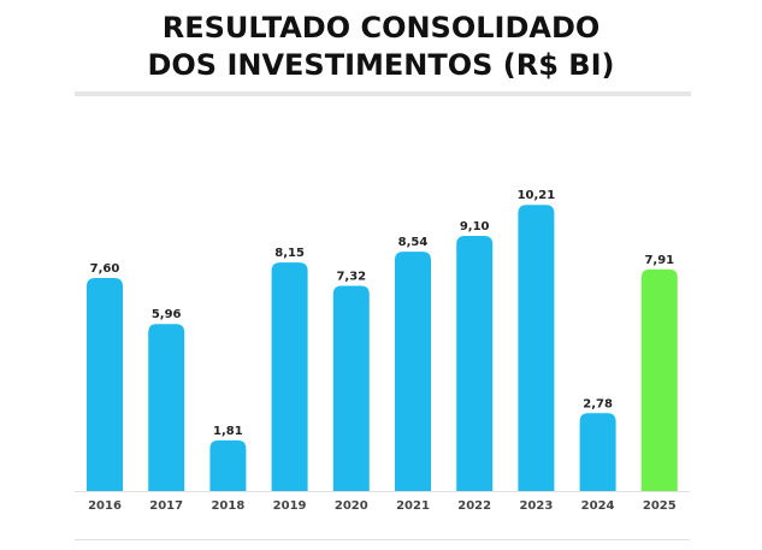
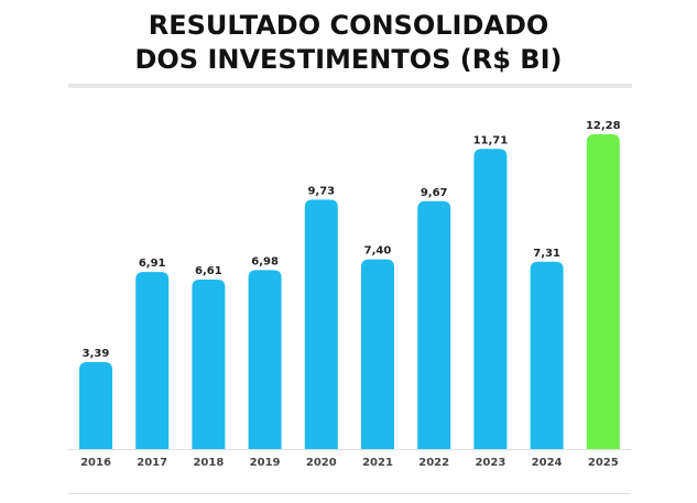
2016: 7,60 -> 3,39
2017: 5,96 -> 6,91
2018: 1,81 -> 6,61
2019: 8,15 -> 6,98
2020: 7,32 -> 9,73
2021: 8,54 -> 7,40
2022: 9,10 -> 9,67
2023: 10,21 -> 11,71
2024: 2,78 -> 7,31
2025: 7,91 -> 12,28
